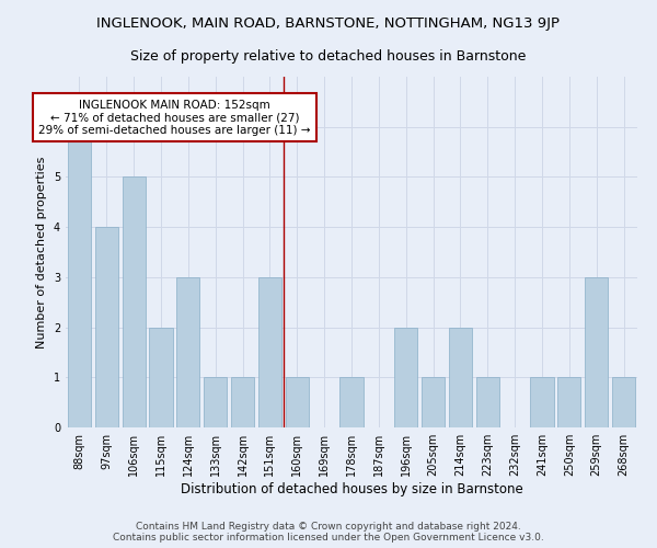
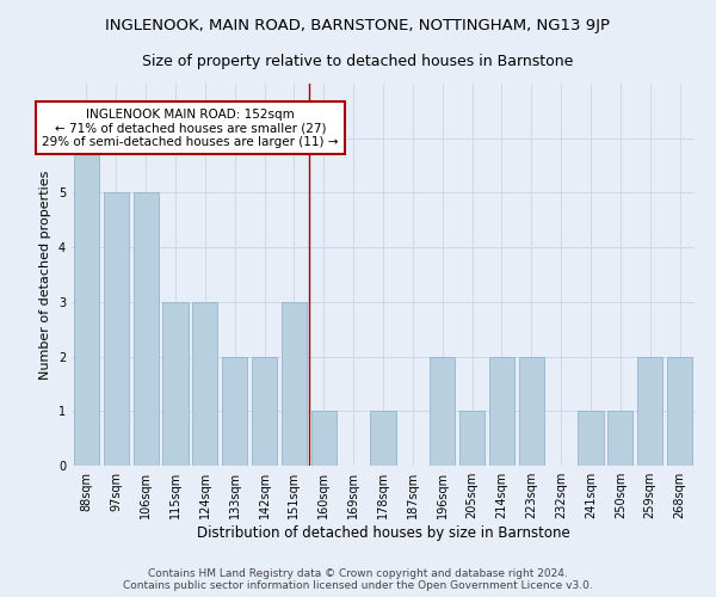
97sqm: 4 -> 5
115sqm: 2 -> 3
133sqm: 1 -> 2
142sqm: 1 -> 2
223sqm: 1 -> 2
259sqm: 3 -> 2
268sqm: 1 -> 2
